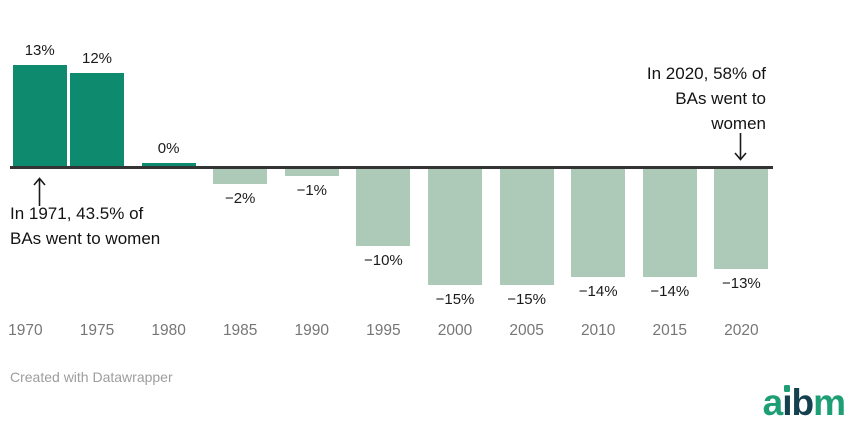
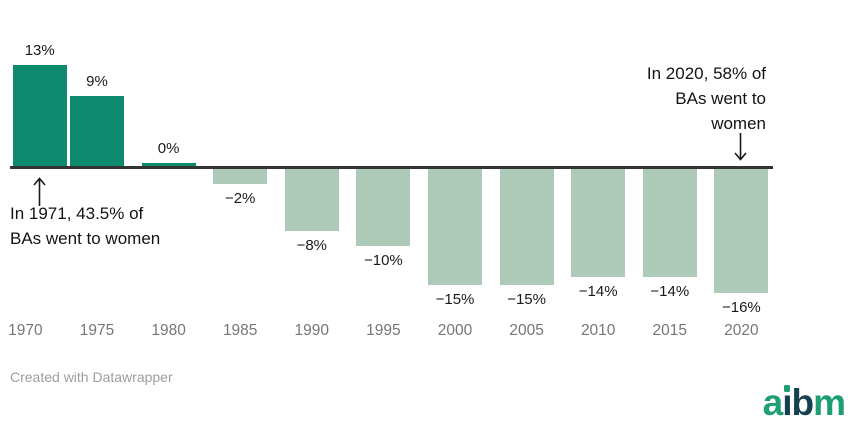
1975: 12% -> 9%
1990: −1% -> −8%
2020: −13% -> −16%
